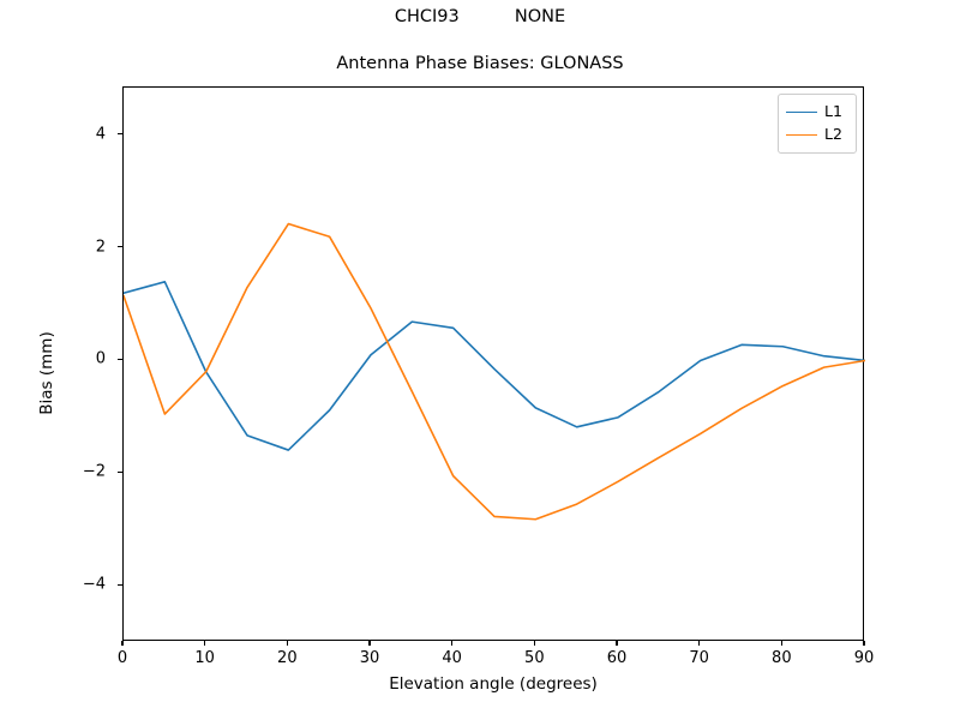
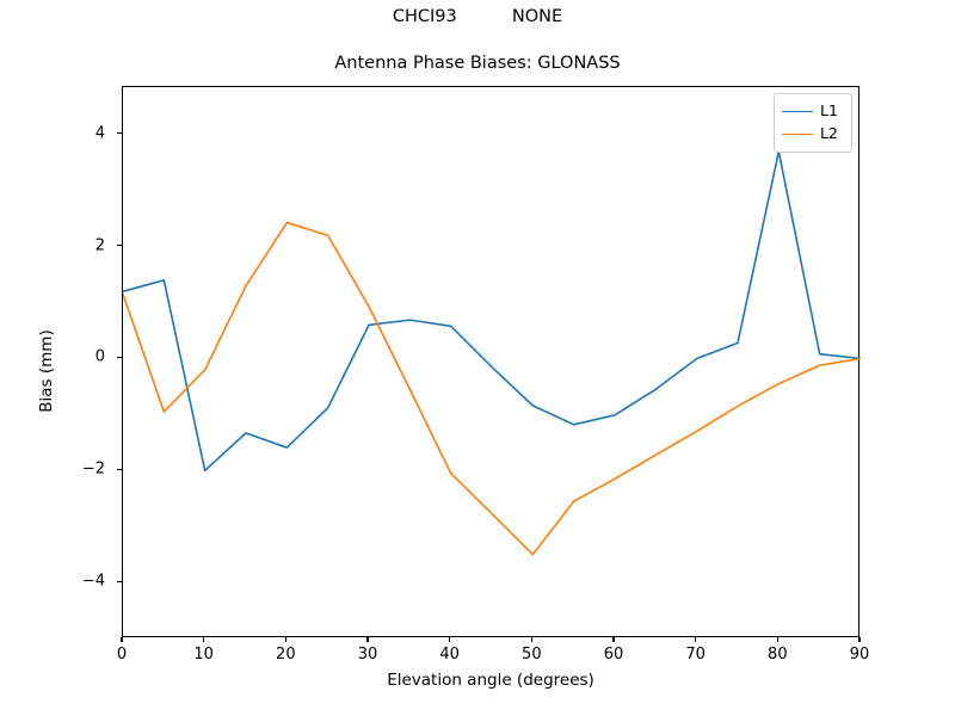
L1/10: -0.2 -> -2.0
L1/30: 0.1 -> 0.6
L2/50: -2.8 -> -3.5
L1/80: 0.2 -> 3.7
